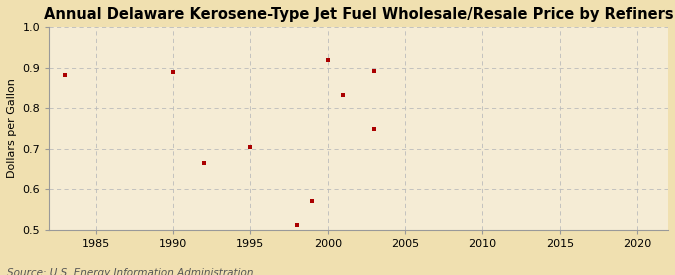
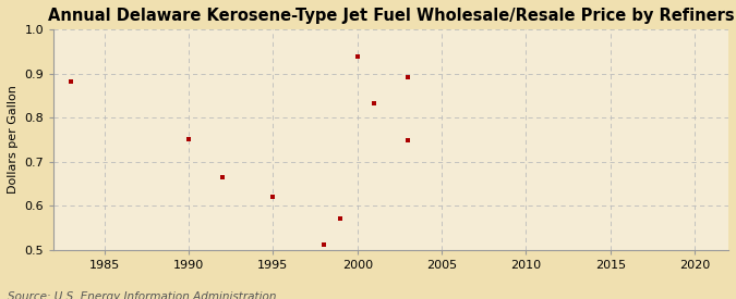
1990: 0.890 -> 0.752
1995: 0.705 -> 0.621
2000: 0.920 -> 0.938
